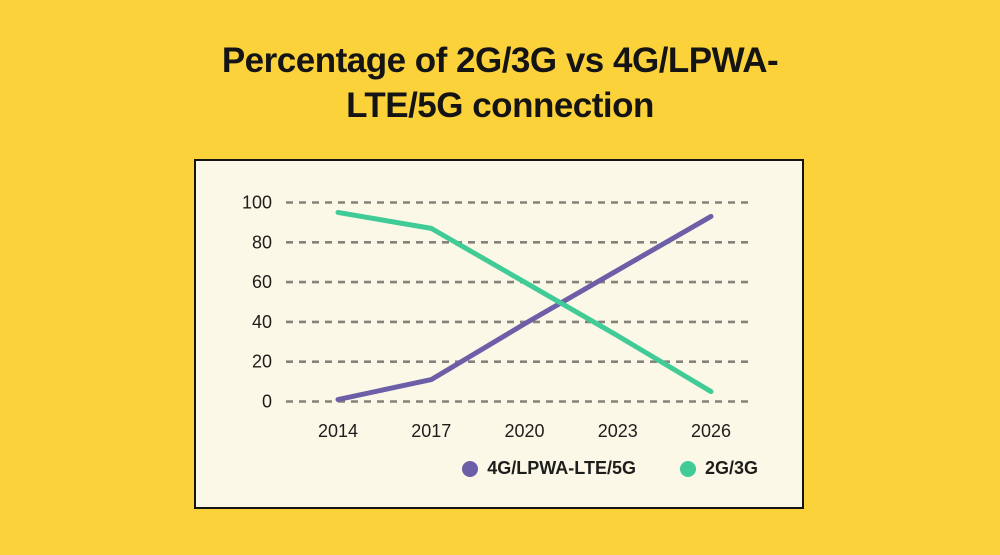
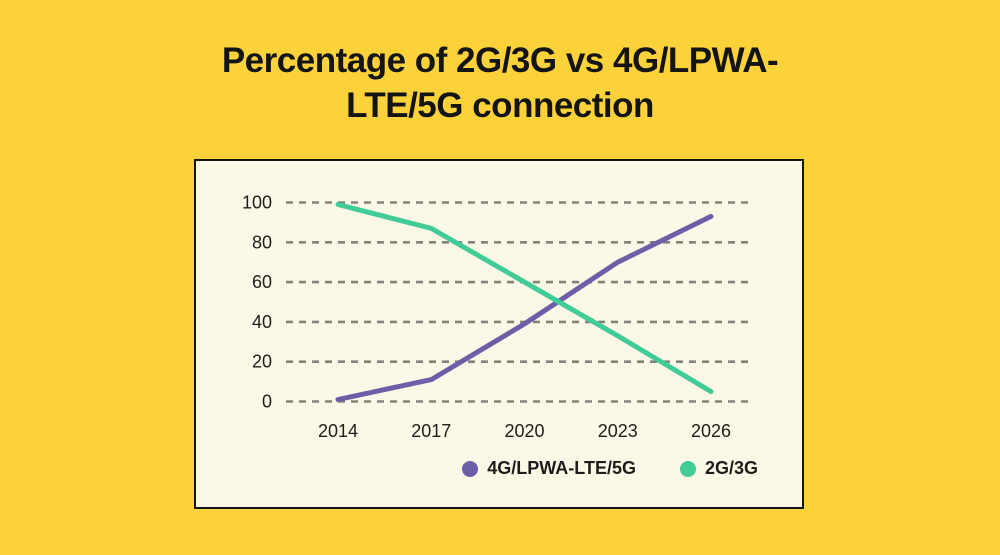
2G/3G/2014: 95 -> 99
4G/LPWA-LTE/5G/2023: 66 -> 70
